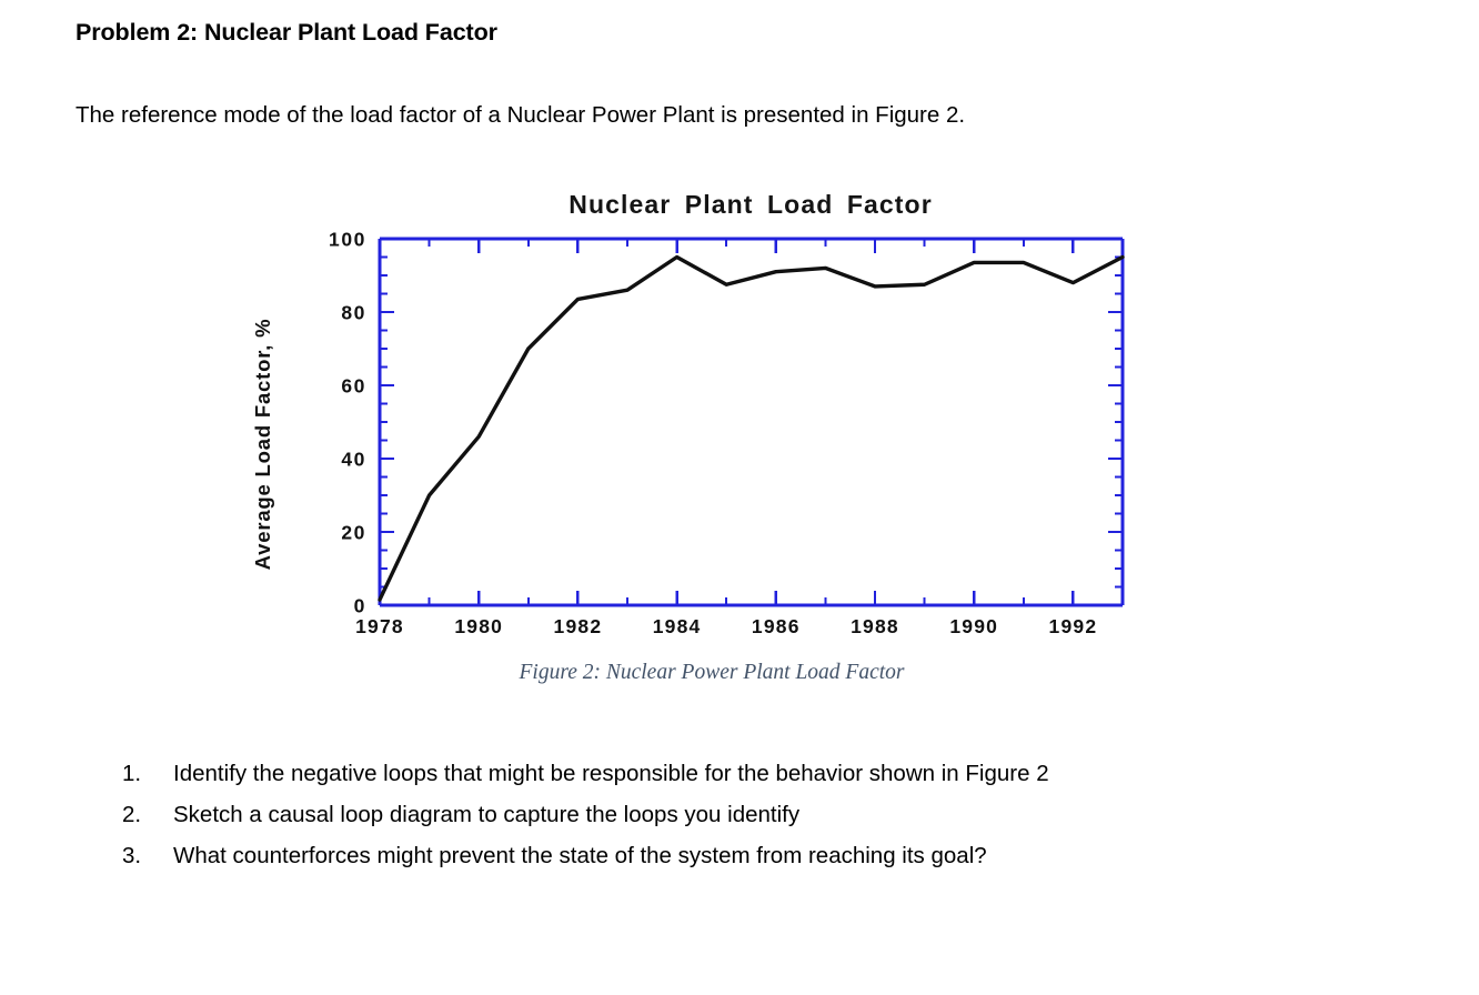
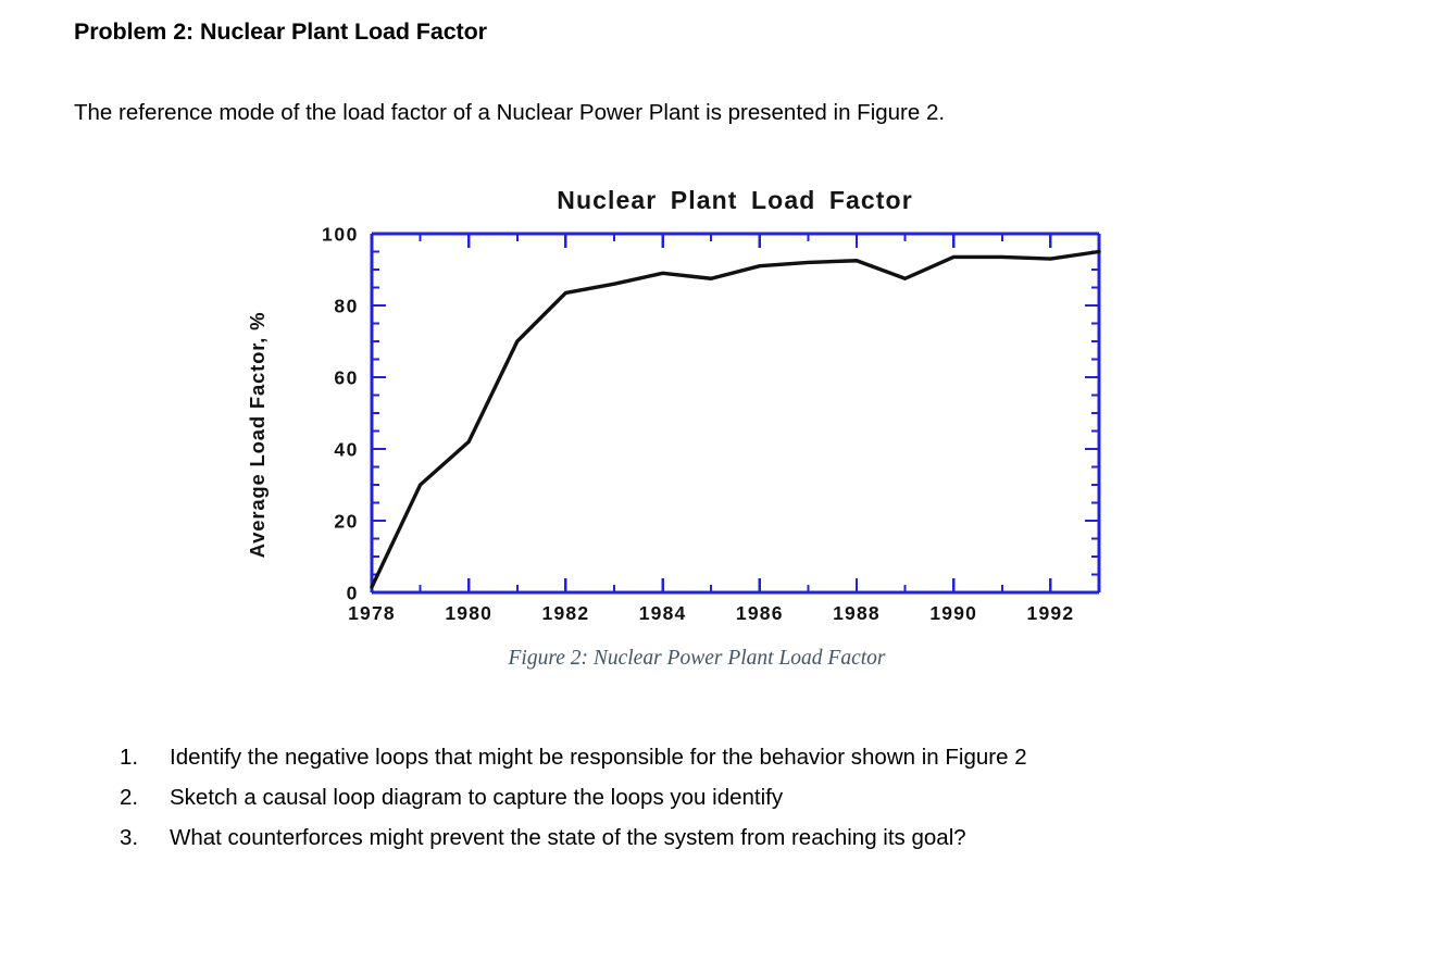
1980: 46 -> 42
1984: 95 -> 89
1988: 87 -> 92
1992: 88 -> 93
